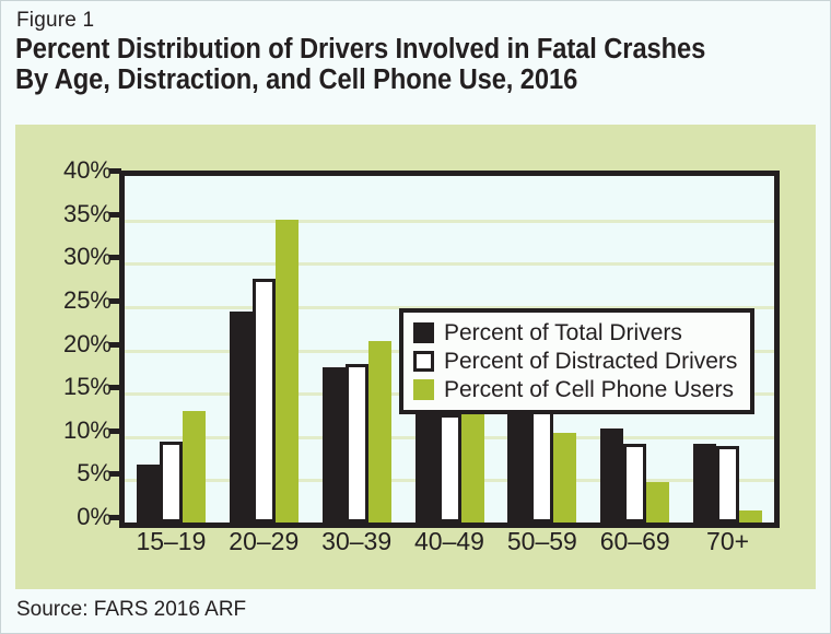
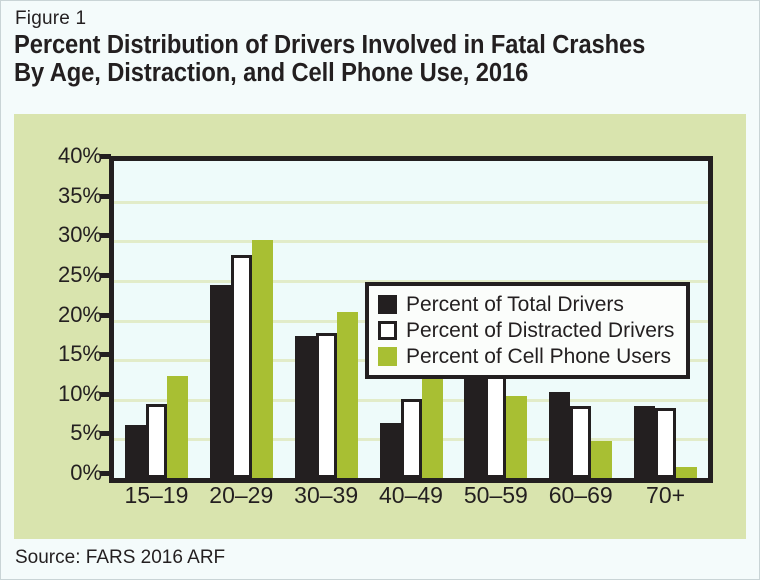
Percent of Cell Phone Users/20–29: 35% -> 30%
Percent of Total Drivers/40–49: 15% -> 7%
Percent of Distracted Drivers/40–49: 12% -> 10%
